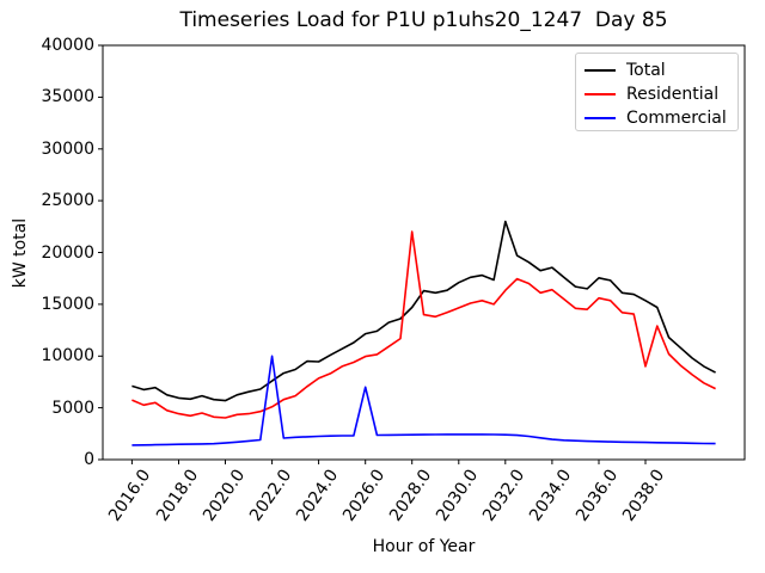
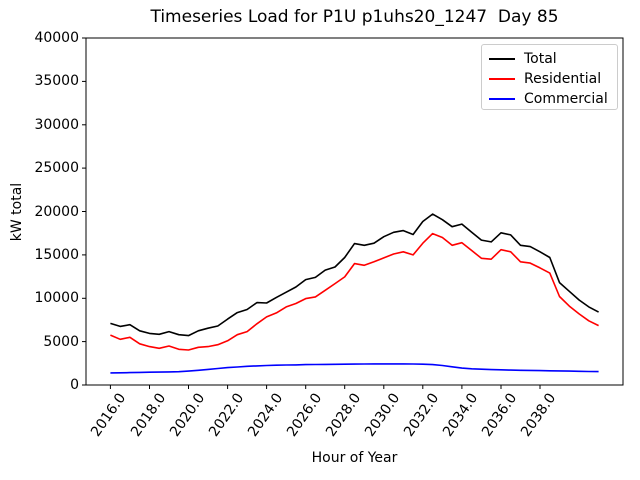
Commercial/2022.0: 10000 -> 2000
Commercial/2026.0: 7000 -> 2000
Residential/2028.0: 22000 -> 12000
Total/2032.0: 23000 -> 19000
Residential/2038.0: 9000 -> 14000
